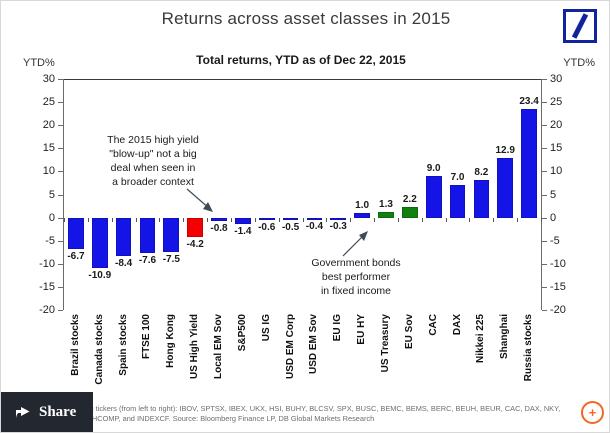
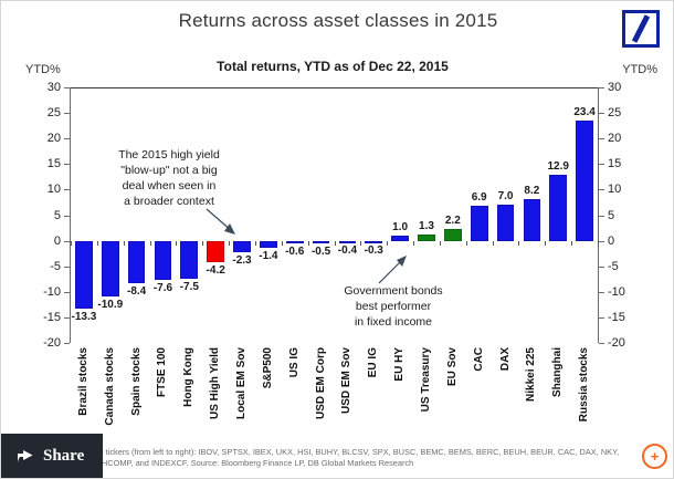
Brazil stocks: -6.7 -> -13.3
Local EM Sov: -0.8 -> -2.3
CAC: 9.0 -> 6.9
